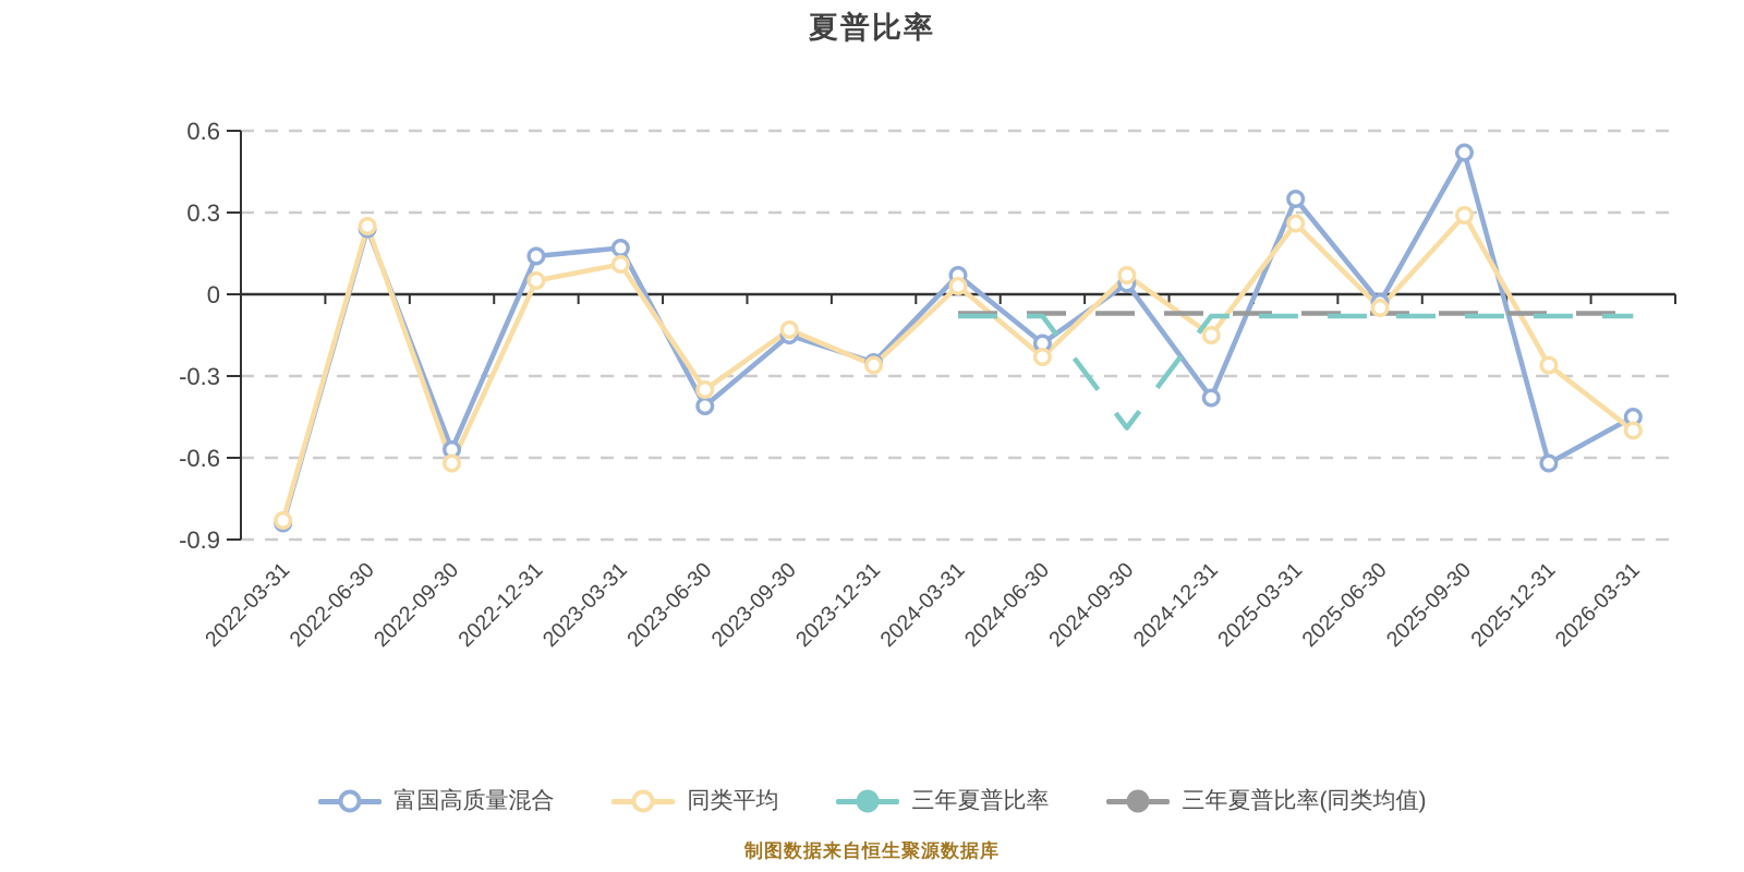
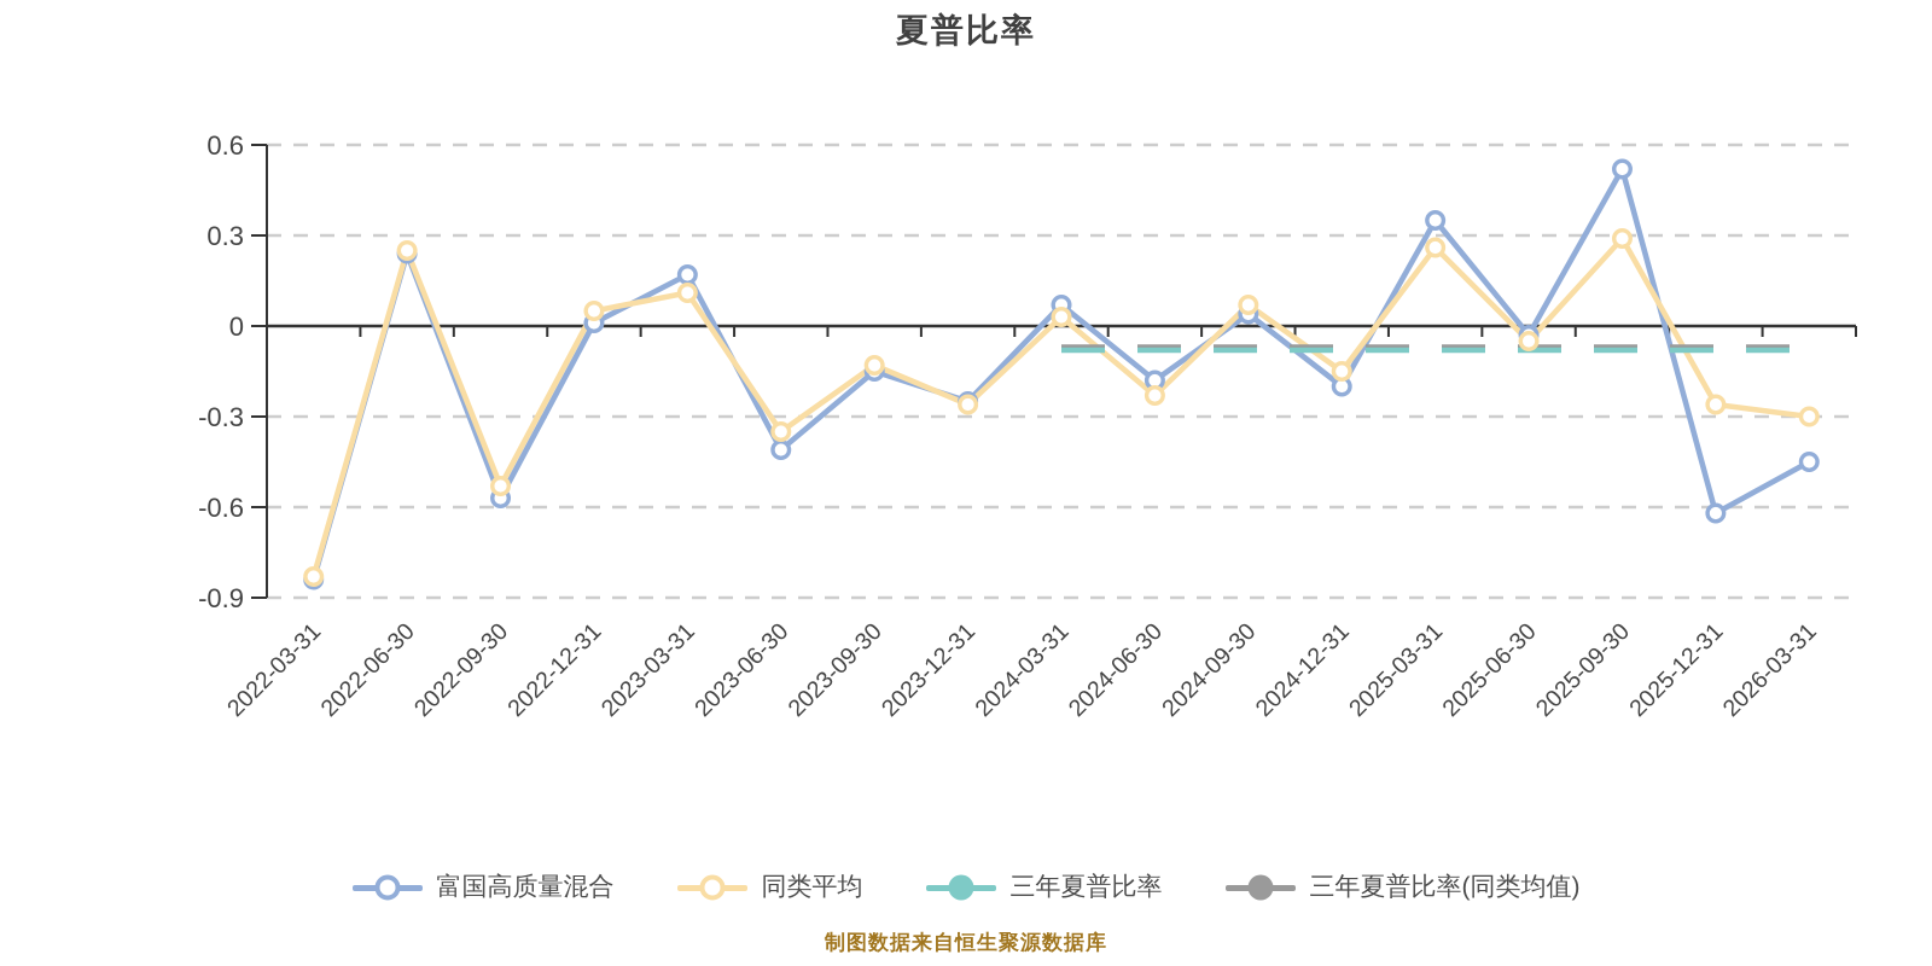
同类平均/2022-09-30: -0.62 -> -0.53
富国高质量混合/2022-12-31: 0.14 -> 0.01
三年夏普比率/2024-09-30: -0.49 -> -0.08
富国高质量混合/2024-12-31: -0.38 -> -0.20
同类平均/2026-03-31: -0.50 -> -0.30
